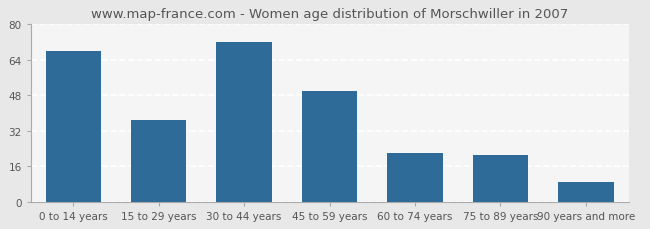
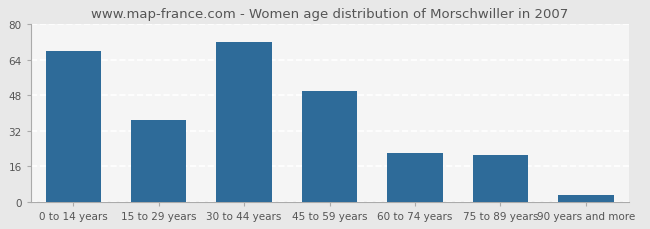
90 years and more: 9 -> 3
